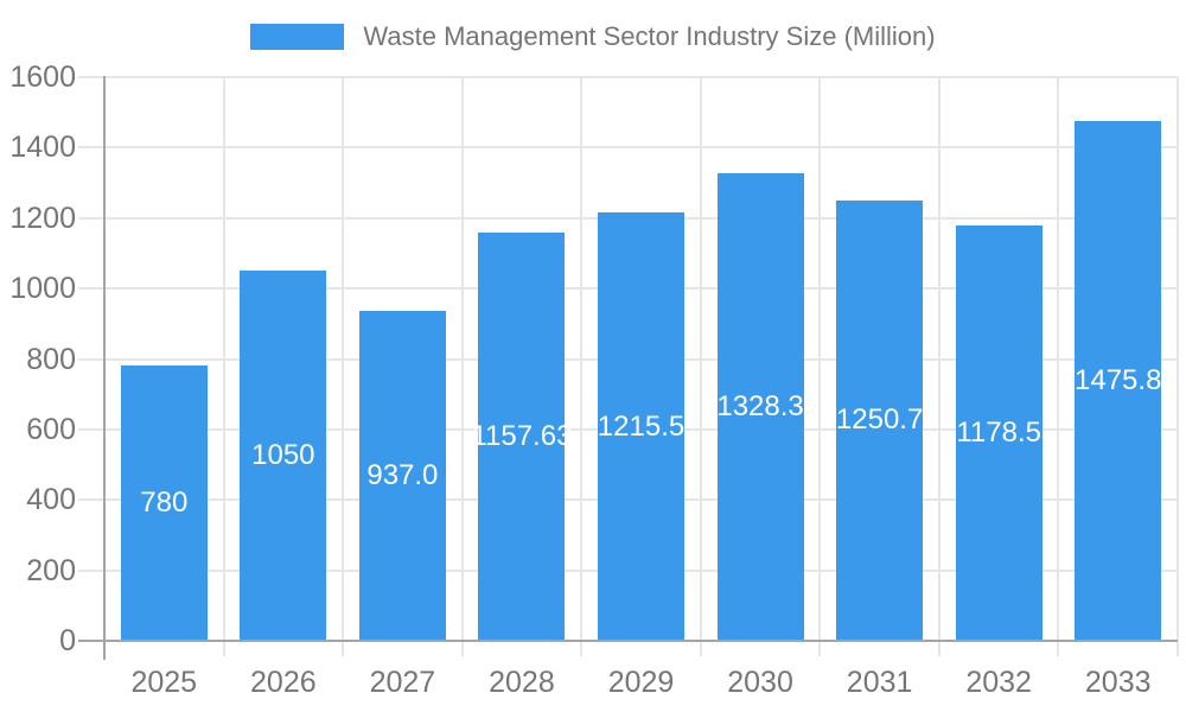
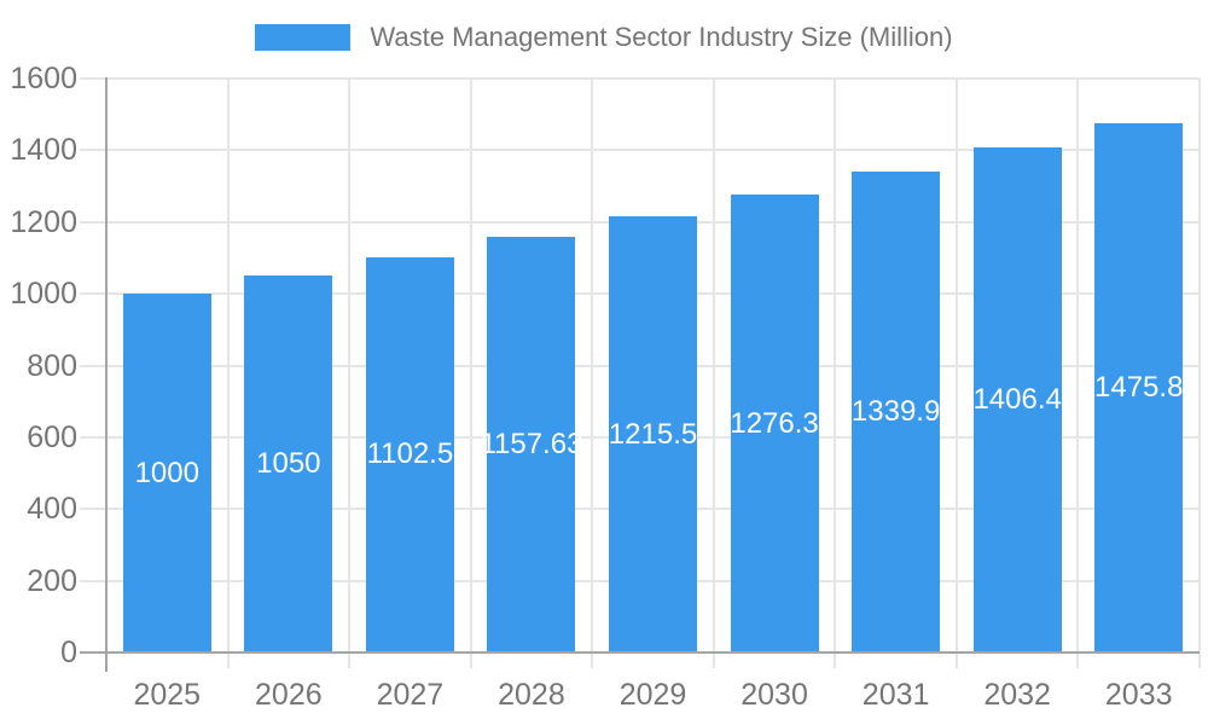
2025: 780 -> 1000
2027: 937.0 -> 1102.5
2030: 1328.3 -> 1276.3
2031: 1250.7 -> 1339.9
2032: 1178.5 -> 1406.4
